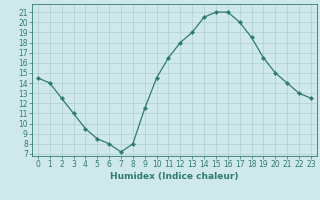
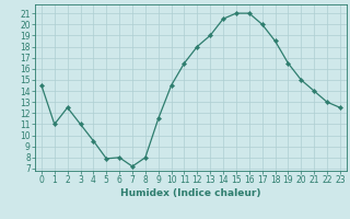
1: 14.0 -> 11.0
5: 8.5 -> 7.9
